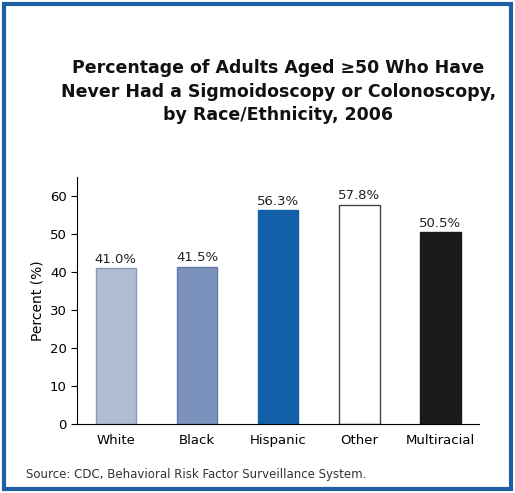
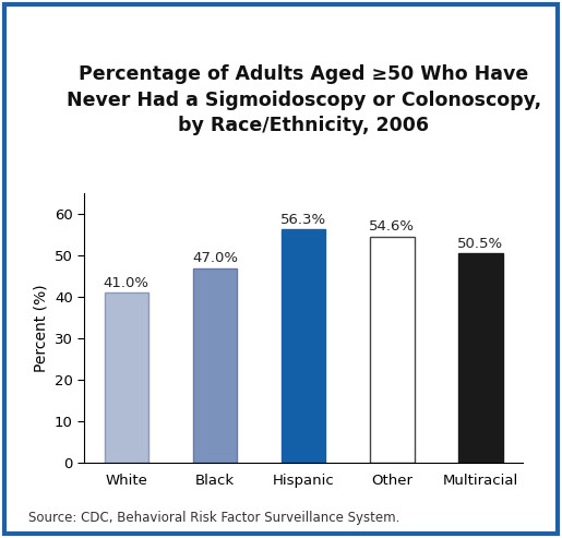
Black: 41.5% -> 47.0%
Other: 57.8% -> 54.6%
